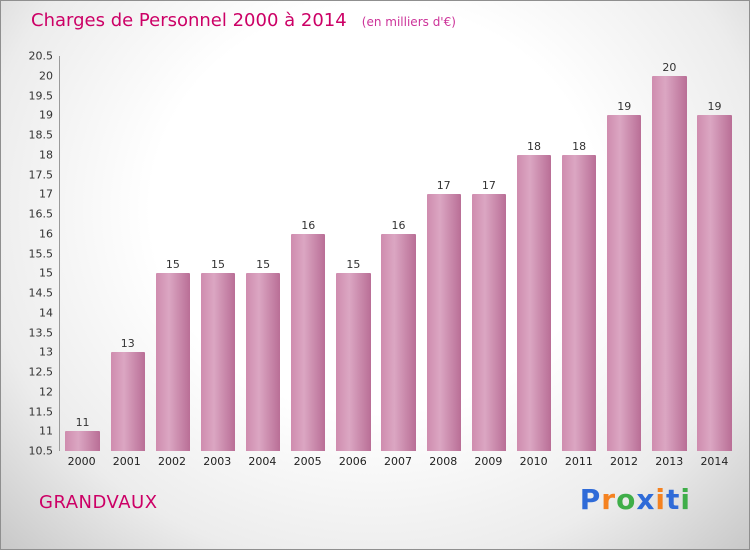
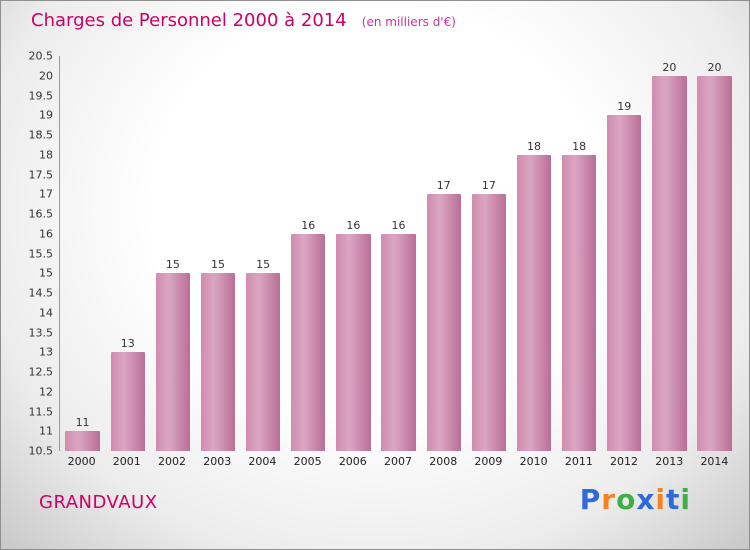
2006: 15 -> 16
2014: 19 -> 20
